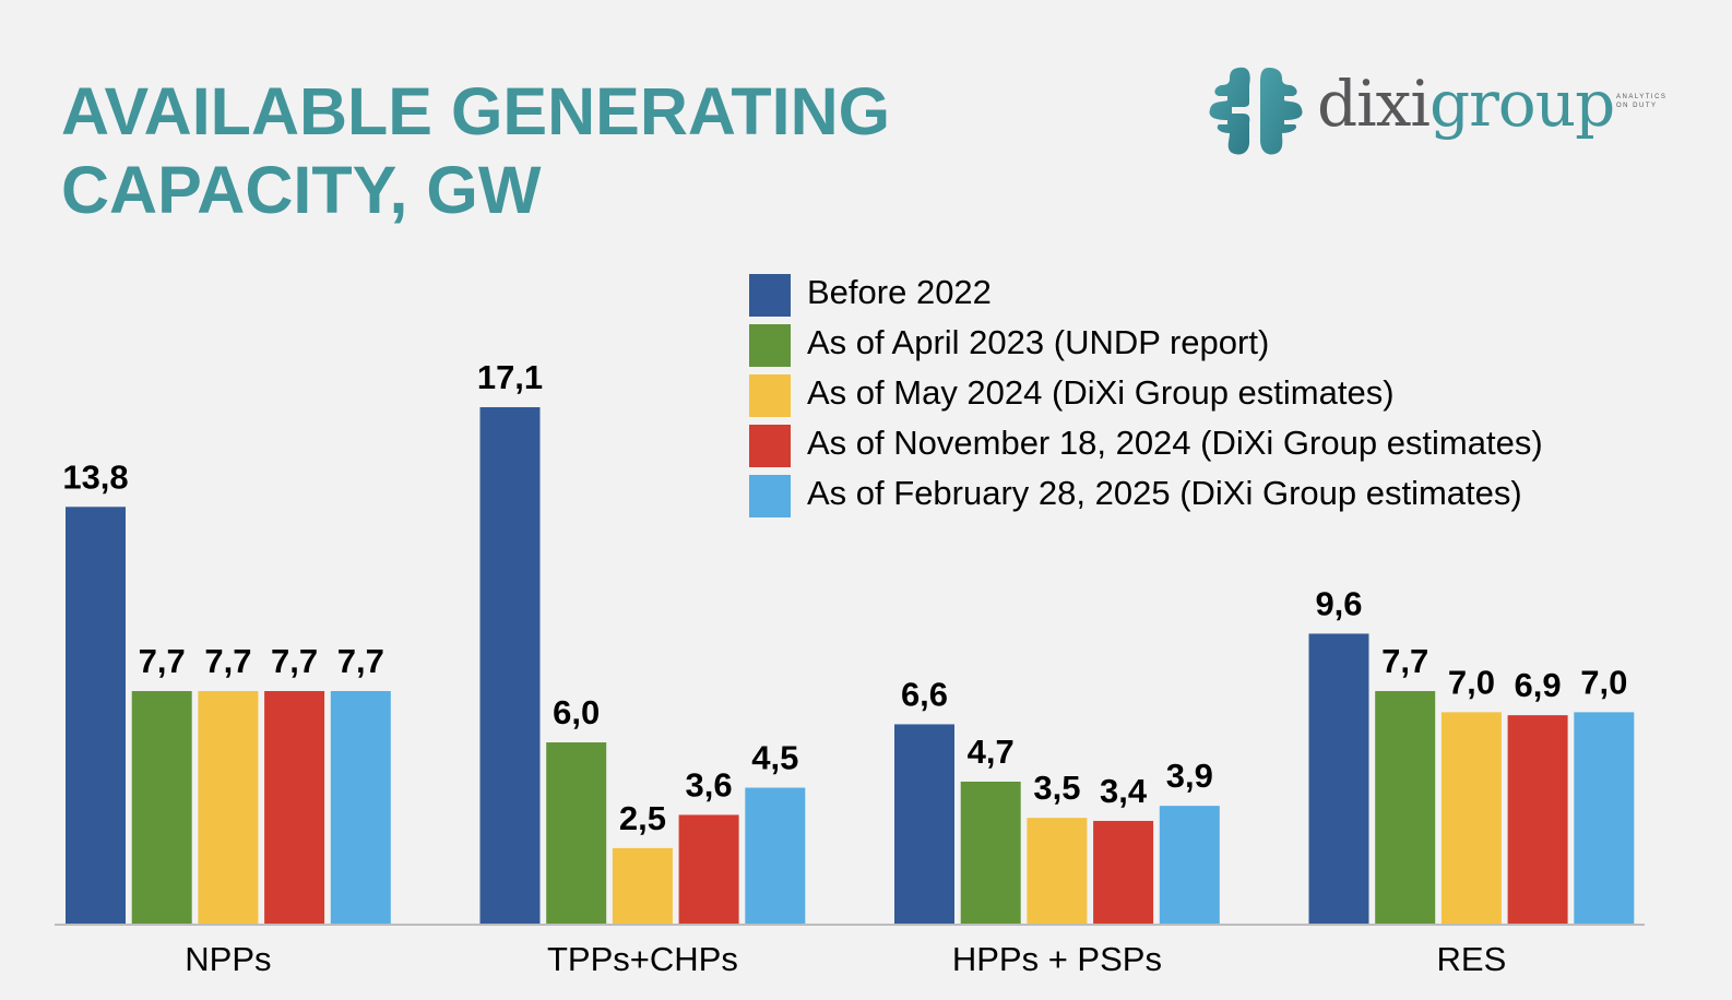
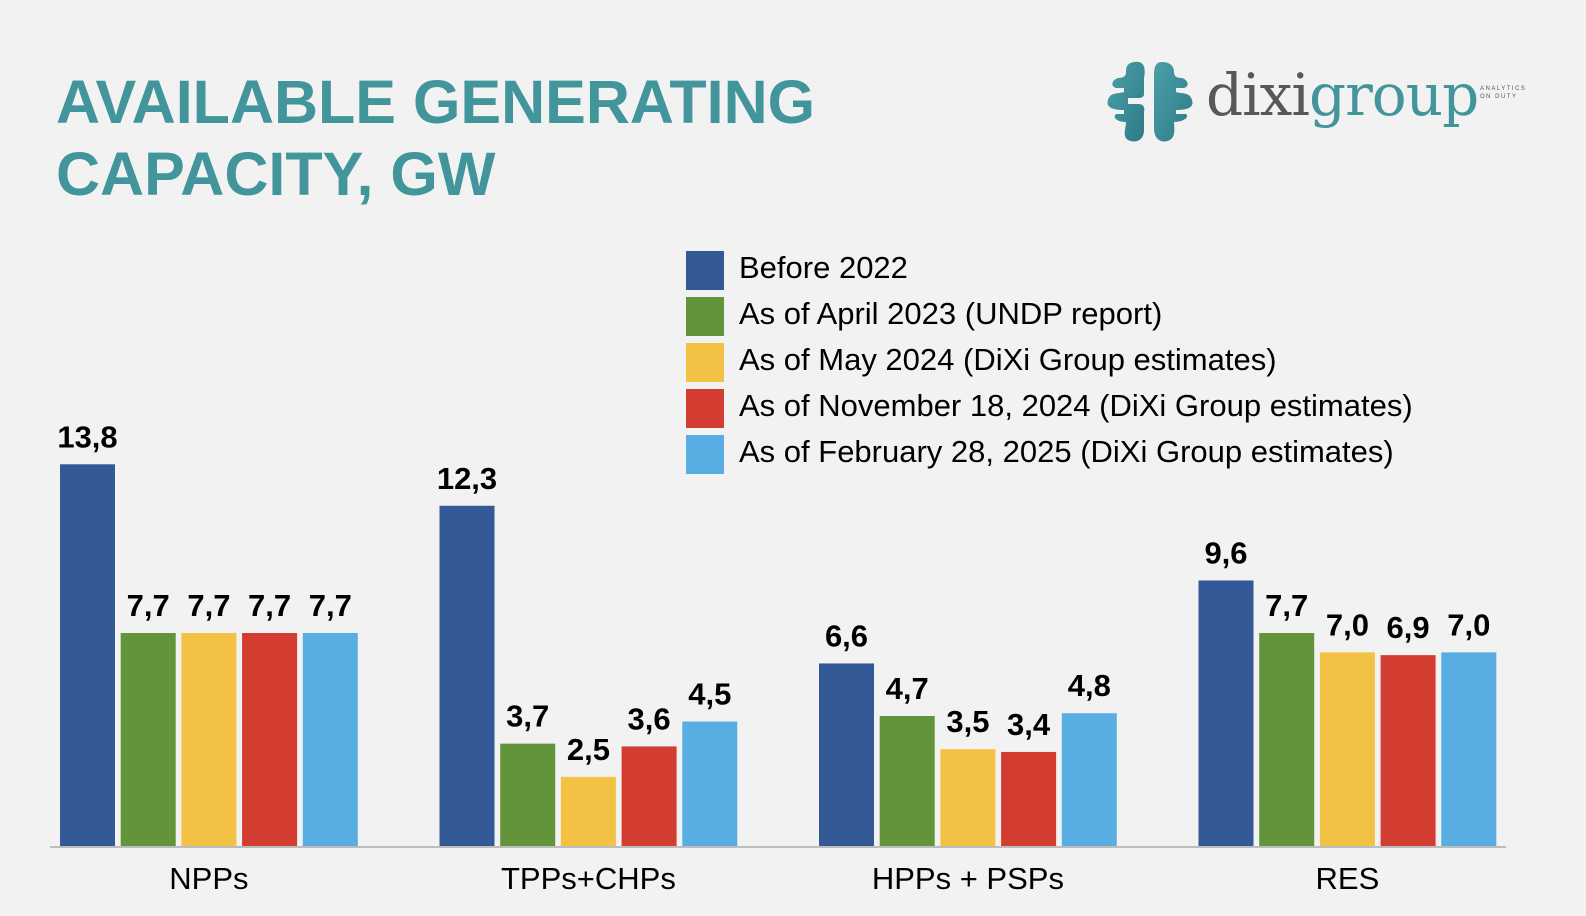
Before 2022/TPPs+CHPs: 17,1 -> 12,3
As of April 2023 (UNDP report)/TPPs+CHPs: 6,0 -> 3,7
As of February 28, 2025 (DiXi Group estimates)/HPPs + PSPs: 3,9 -> 4,8
